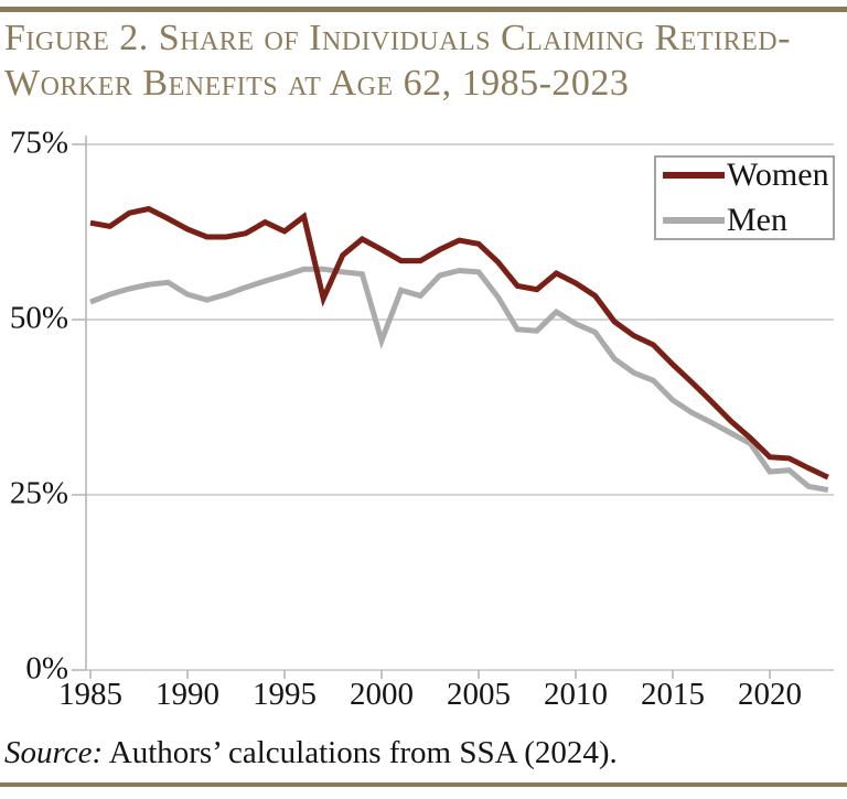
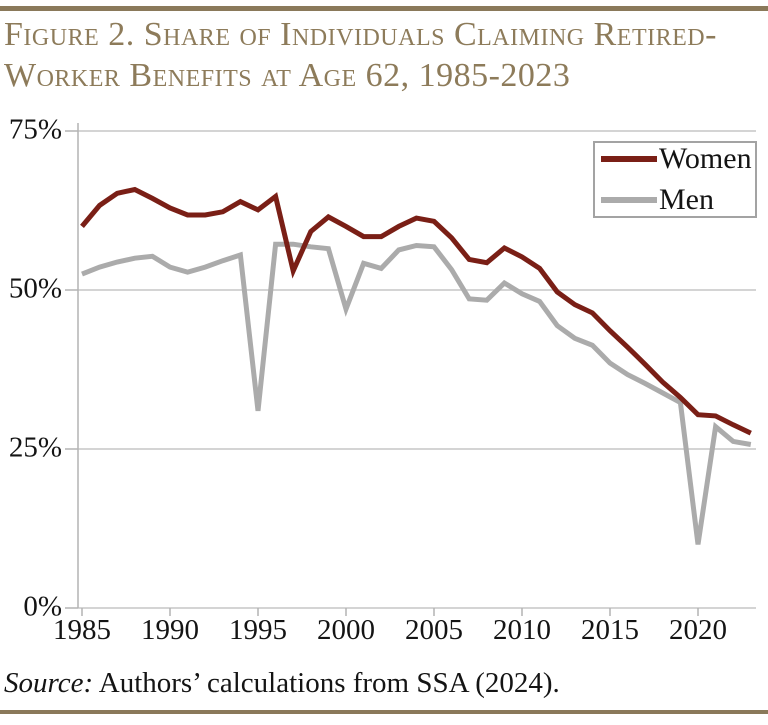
Women/1985: 64% -> 60%
Men/1995: 56% -> 31%
Men/2020: 28% -> 10%
